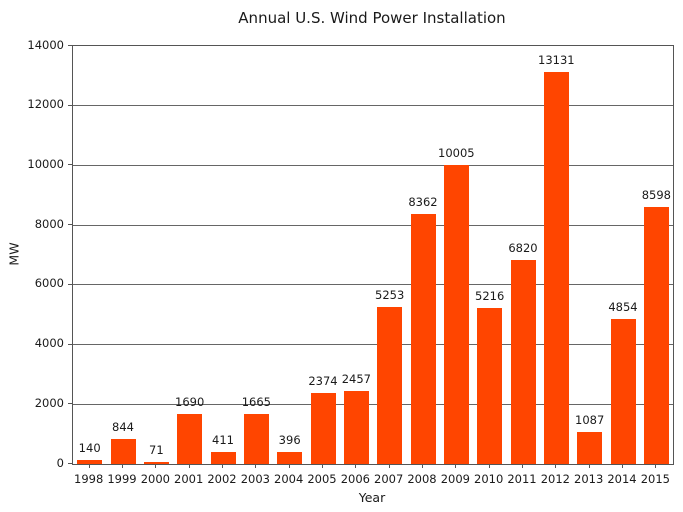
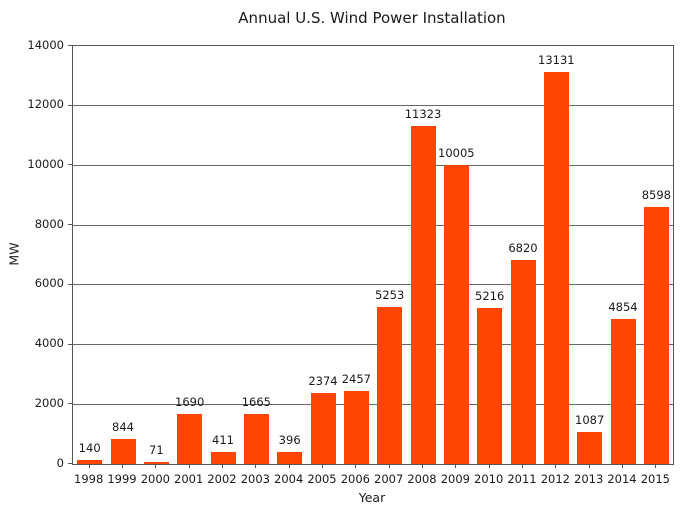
2008: 8362 -> 11323
